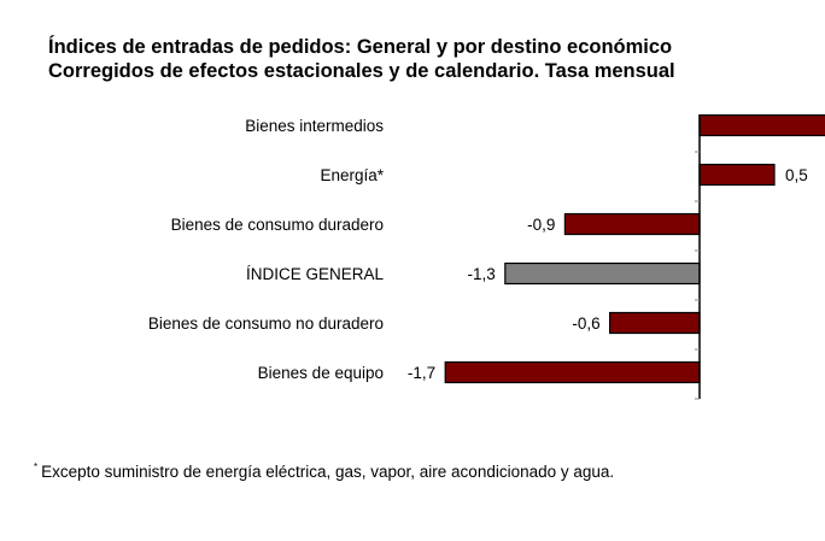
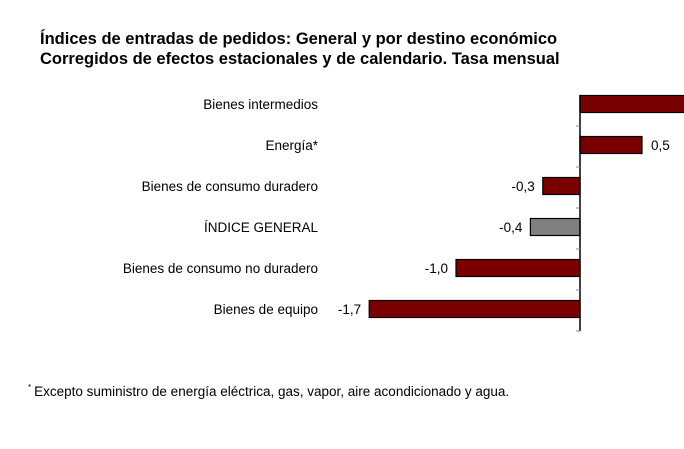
Bienes de consumo duradero: -0,9 -> -0,3
ÍNDICE GENERAL: -1,3 -> -0,4
Bienes de consumo no duradero: -0,6 -> -1,0
